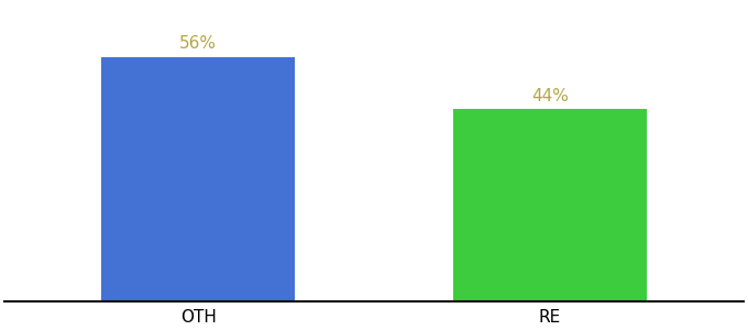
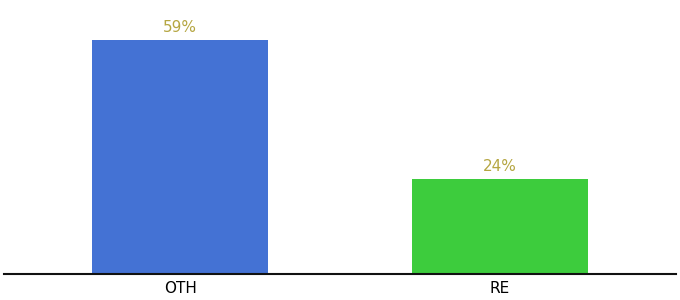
OTH: 56% -> 59%
RE: 44% -> 24%
